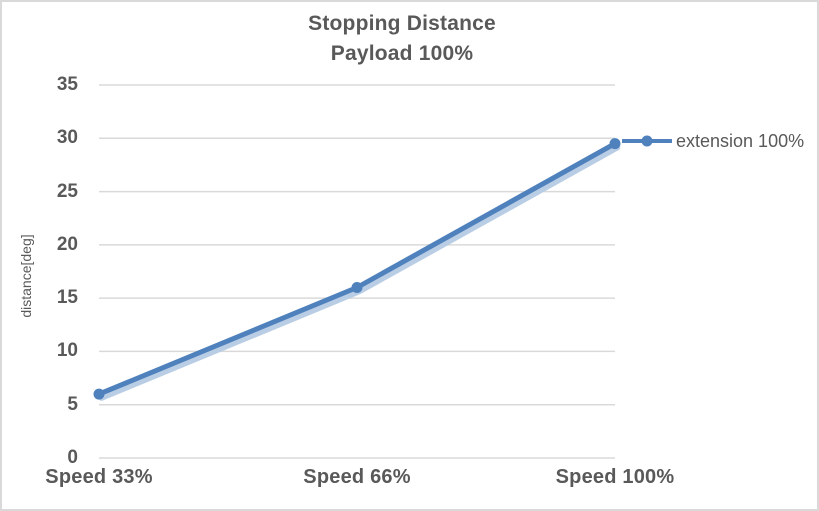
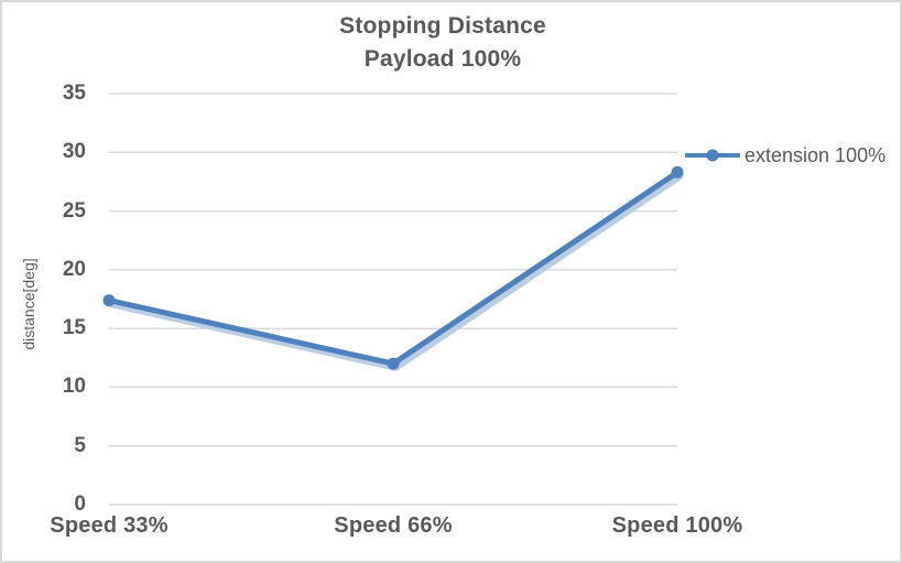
Speed 33%: 6.0 -> 17.4
Speed 66%: 16.0 -> 12.0
Speed 100%: 29.5 -> 28.3
